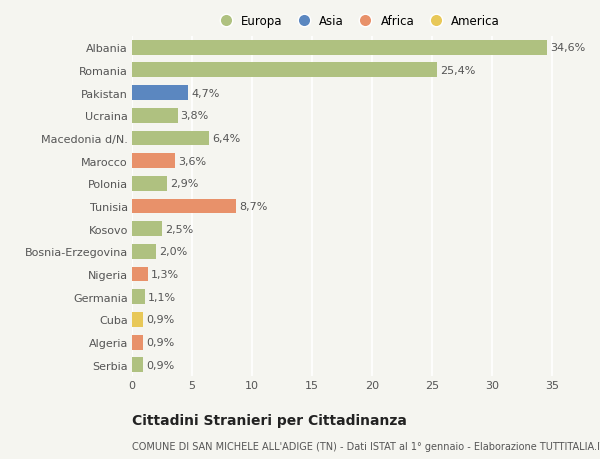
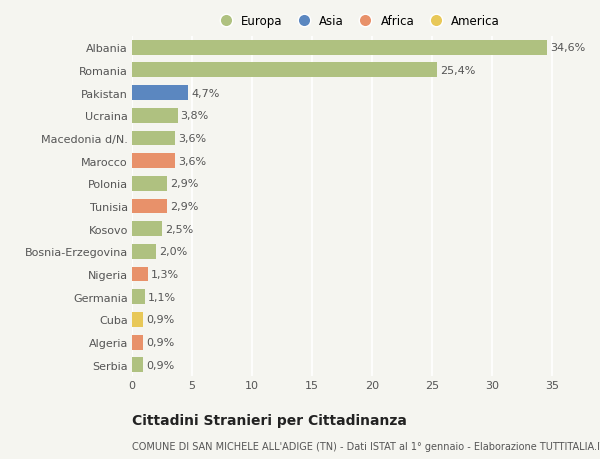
Macedonia d/N.: 6,4% -> 3,6%
Tunisia: 8,7% -> 2,9%
